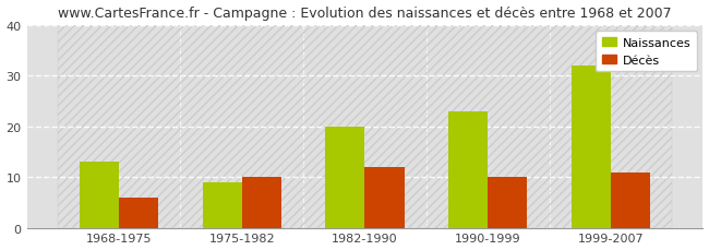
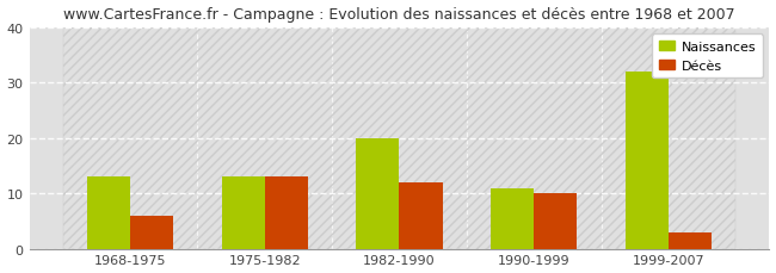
Naissances/1975-1982: 9 -> 13
Décès/1975-1982: 10 -> 13
Naissances/1990-1999: 23 -> 11
Décès/1999-2007: 11 -> 3
